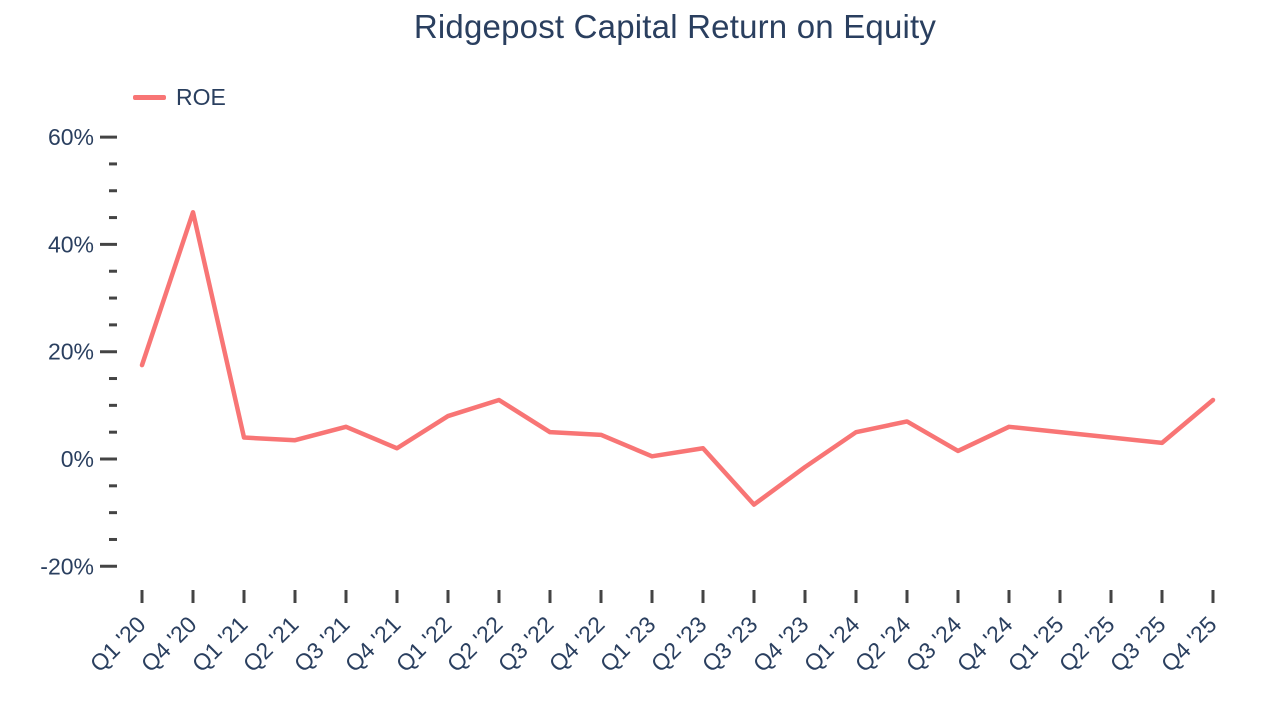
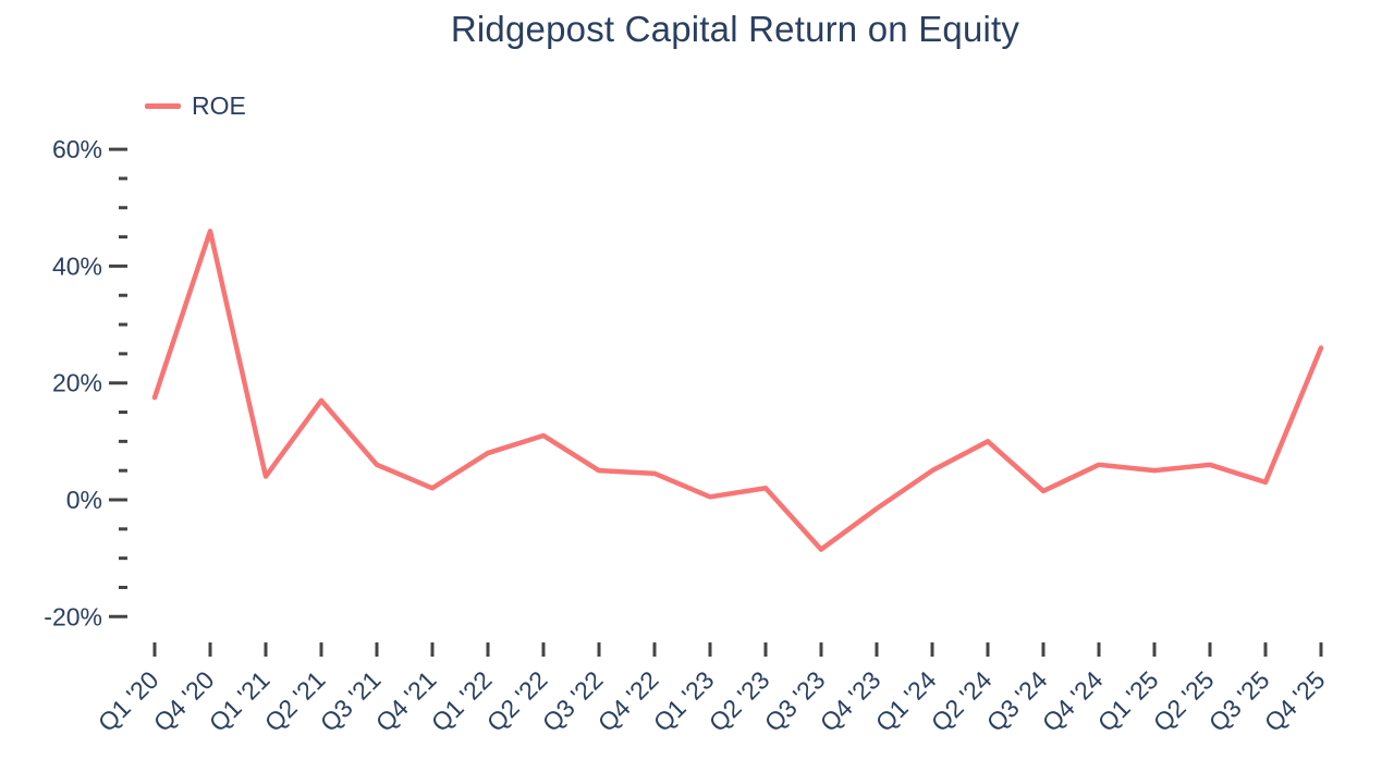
Q2 '21: 4% -> 17%
Q2 '24: 7% -> 10%
Q2 '25: 4% -> 6%
Q4 '25: 11% -> 26%
